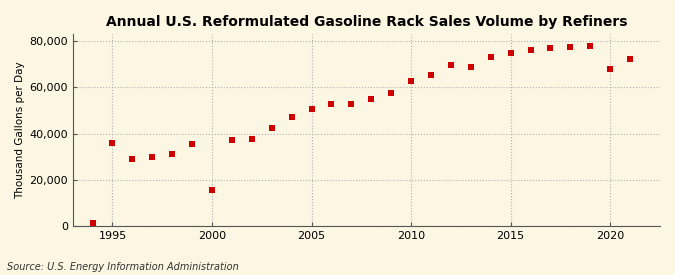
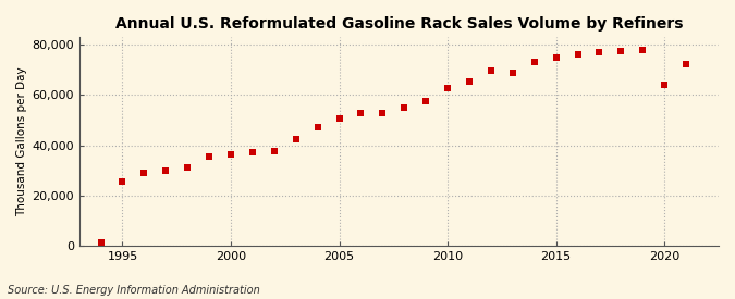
1995: 36,000 -> 25,500
2000: 15,500 -> 36,500
2020: 68,000 -> 64,000
